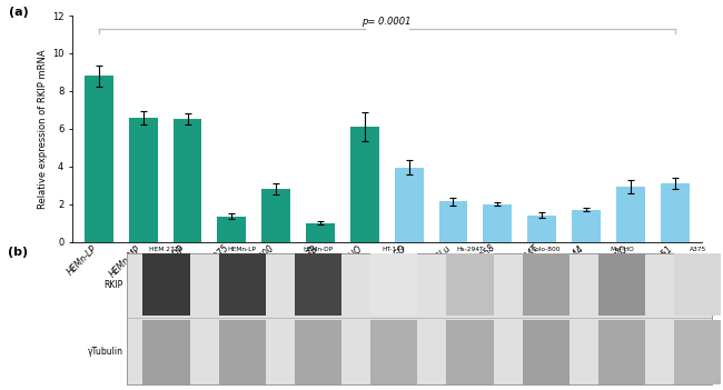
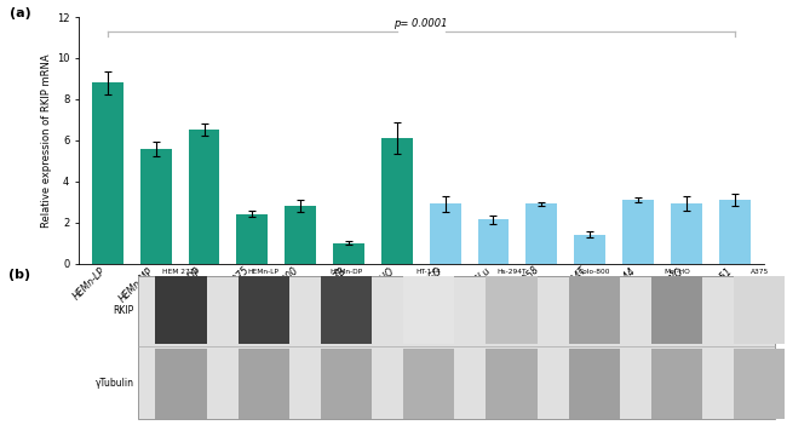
HEMn-MP: 6.6 -> 5.6
A375: 1.4 -> 2.4
Mel-JUSO: 4.0 -> 2.9
A2058: 2.0 -> 2.9
HT-144: 1.7 -> 3.1
